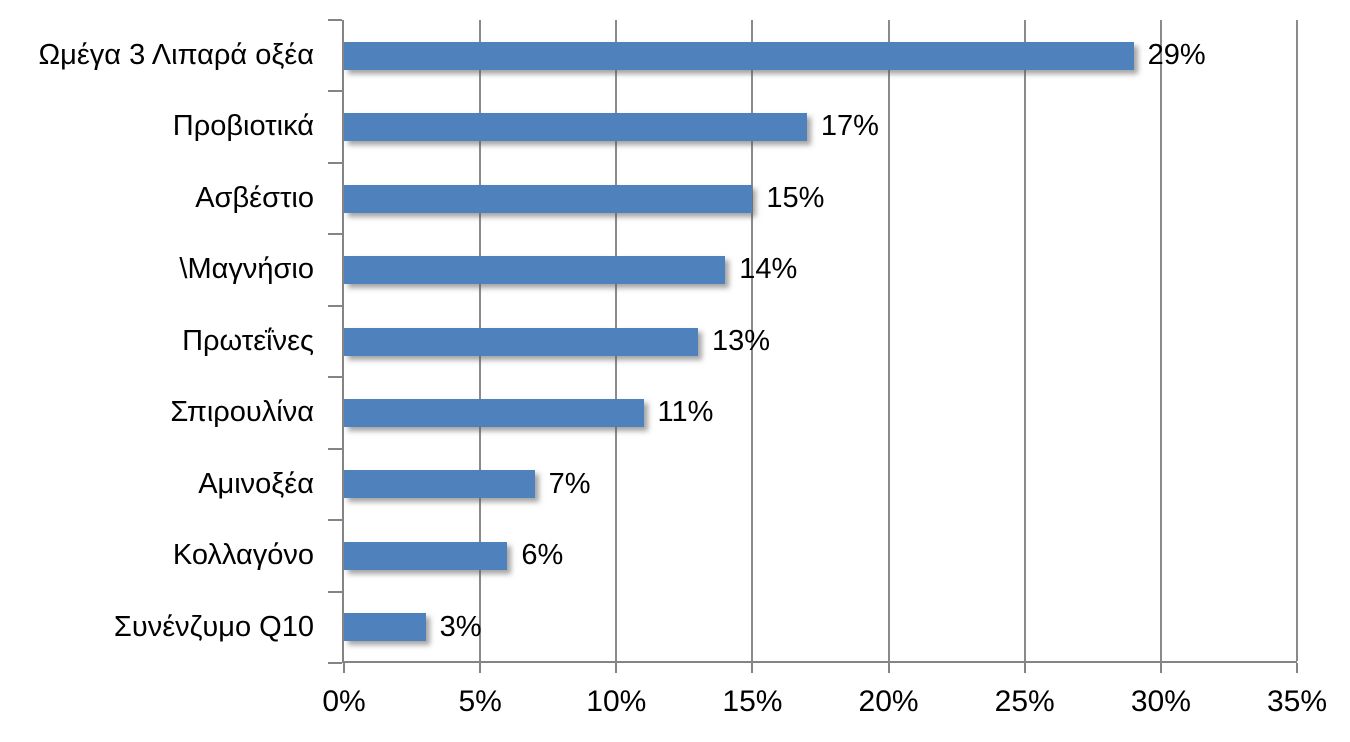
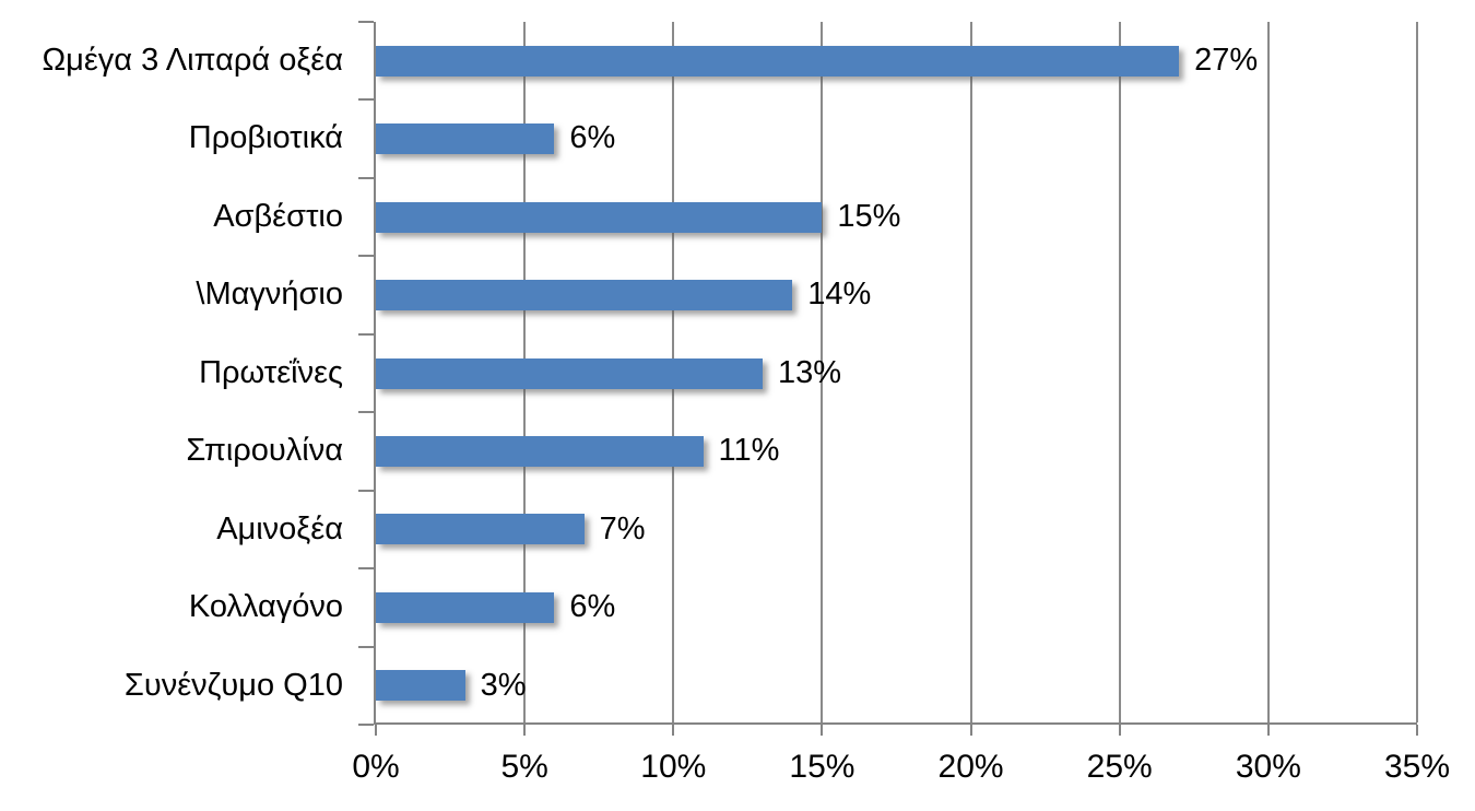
Ωμέγα 3 Λιπαρά οξέα: 29% -> 27%
Προβιοτικά: 17% -> 6%
